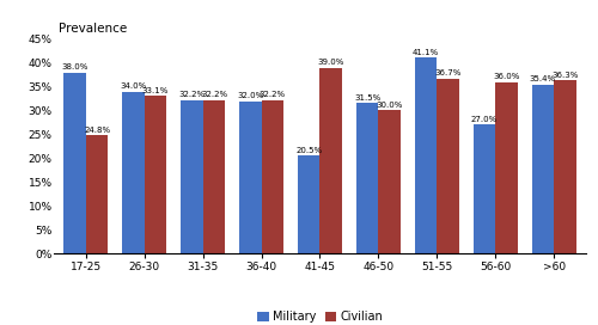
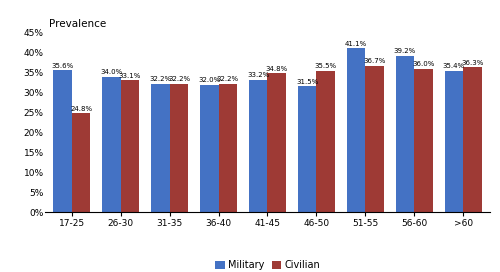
Military/17-25: 38.0% -> 35.6%
Military/41-45: 20.5% -> 33.2%
Civilian/41-45: 39.0% -> 34.8%
Civilian/46-50: 30.0% -> 35.5%
Military/56-60: 27.0% -> 39.2%
